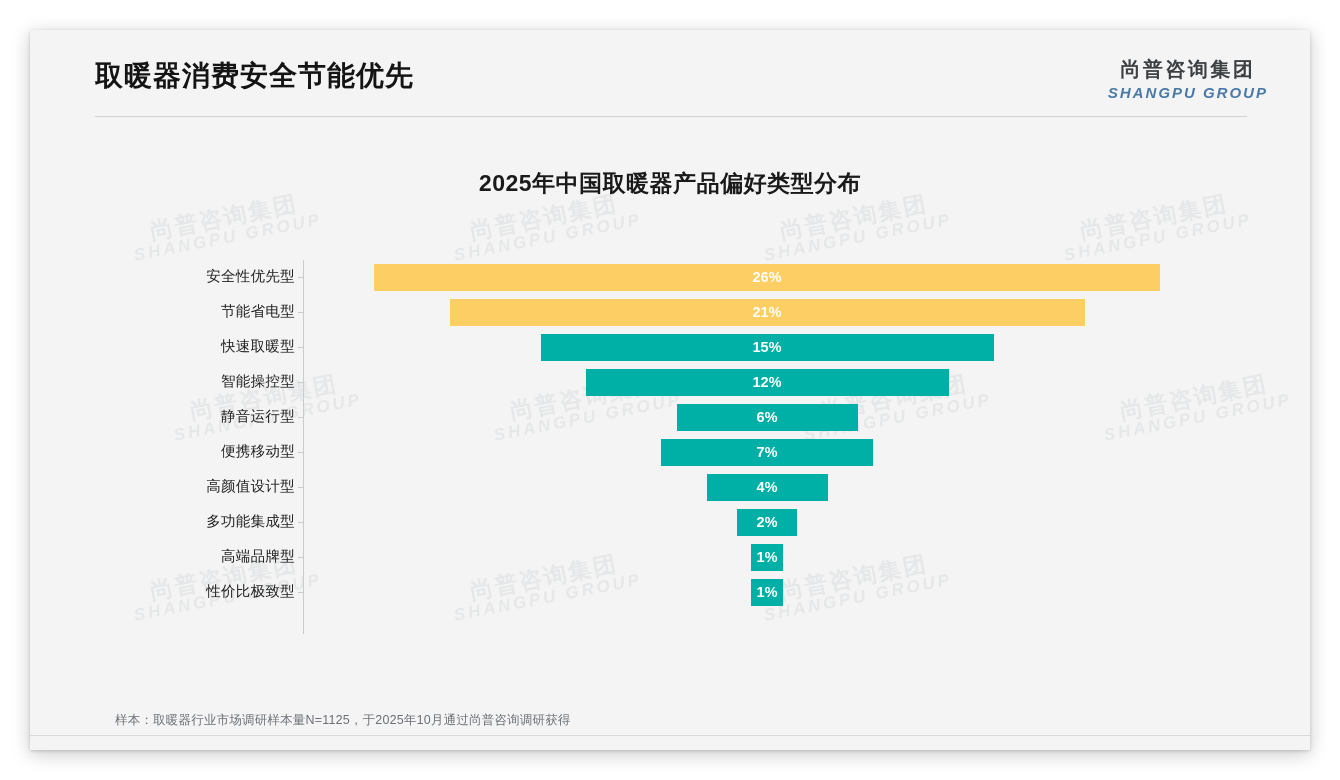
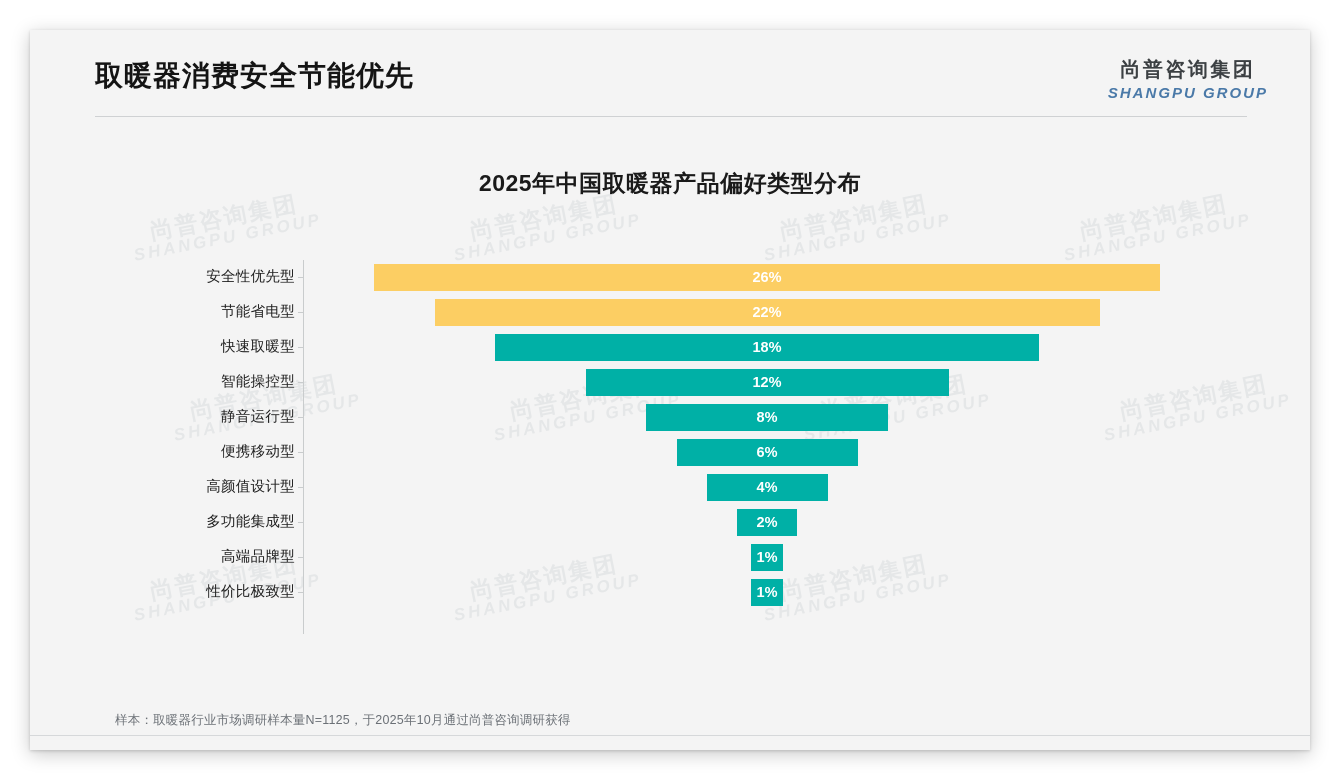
节能省电型: 21% -> 22%
快速取暖型: 15% -> 18%
静音运行型: 6% -> 8%
便携移动型: 7% -> 6%
